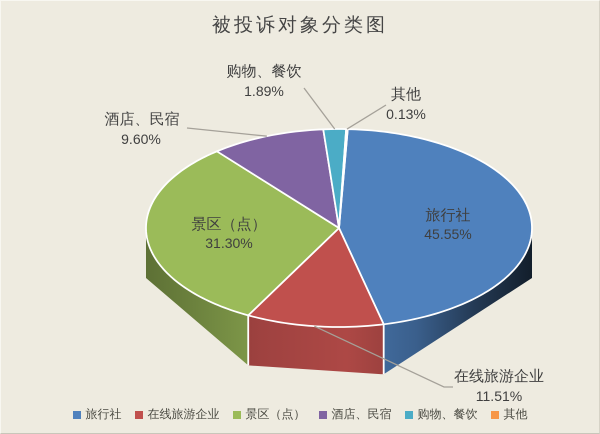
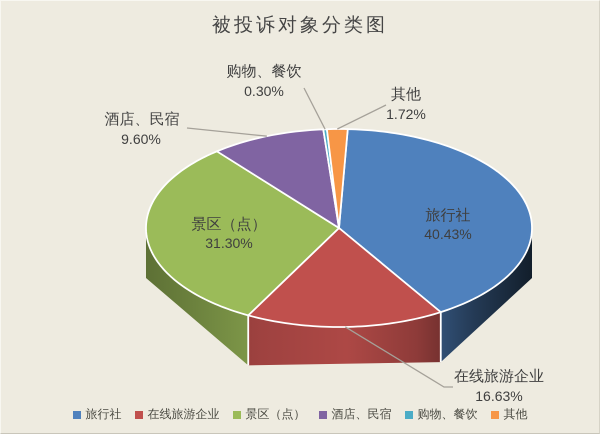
旅行社: 45.55% -> 40.43%
在线旅游企业: 11.51% -> 16.63%
购物、餐饮: 1.89% -> 0.30%
其他: 0.13% -> 1.72%
